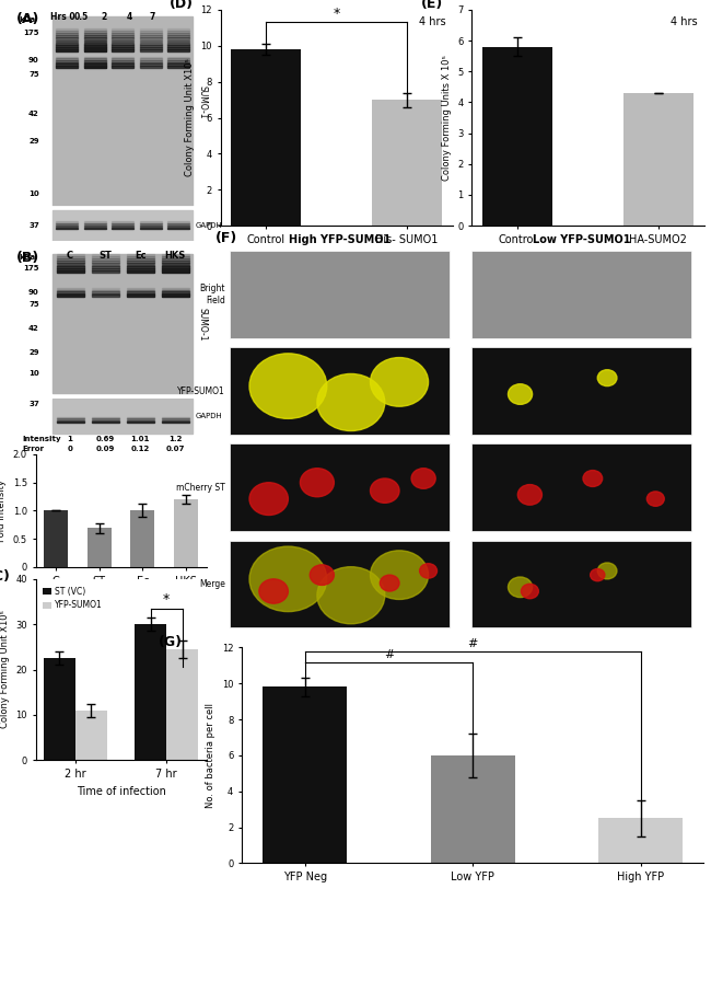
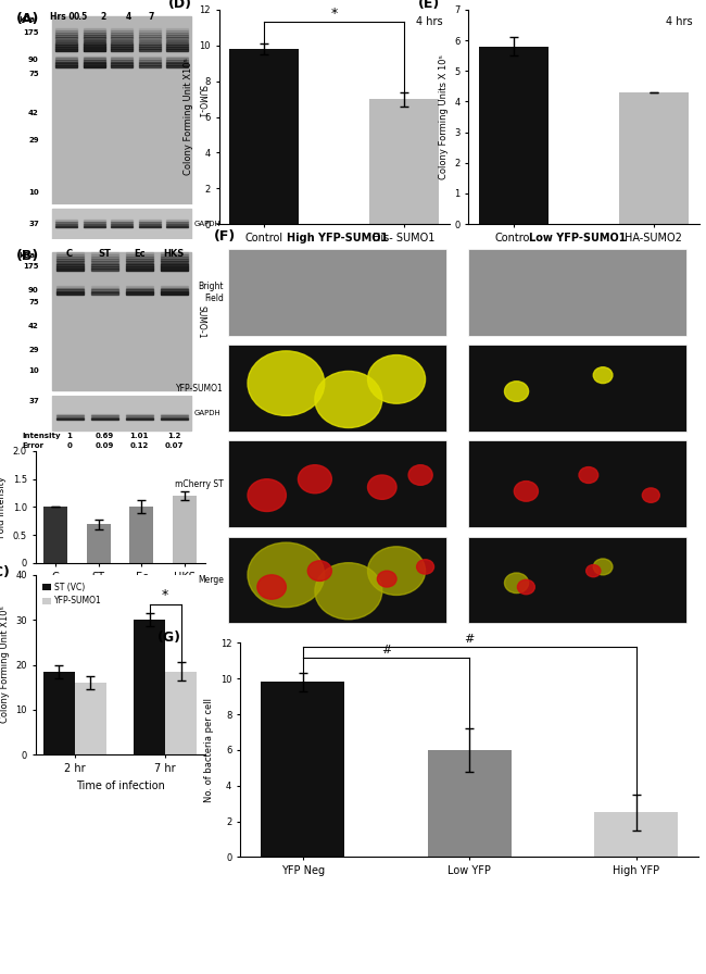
ST (VC)/2 hr: 22.5 -> 18.5
YFP-SUMO1/2 hr: 11.0 -> 16.0
YFP-SUMO1/7 hr: 24.5 -> 18.5
